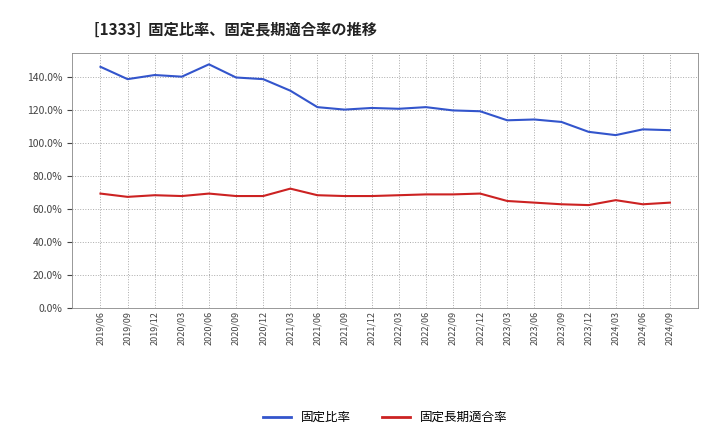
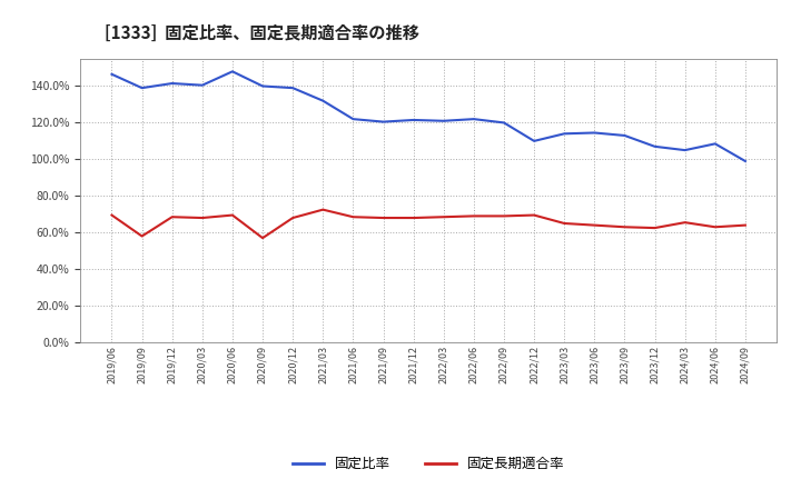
固定長期適合率/2019/09: 68% -> 58%
固定長期適合率/2020/09: 68% -> 57%
固定比率/2022/12: 120% -> 110%
固定比率/2024/09: 108% -> 99%
